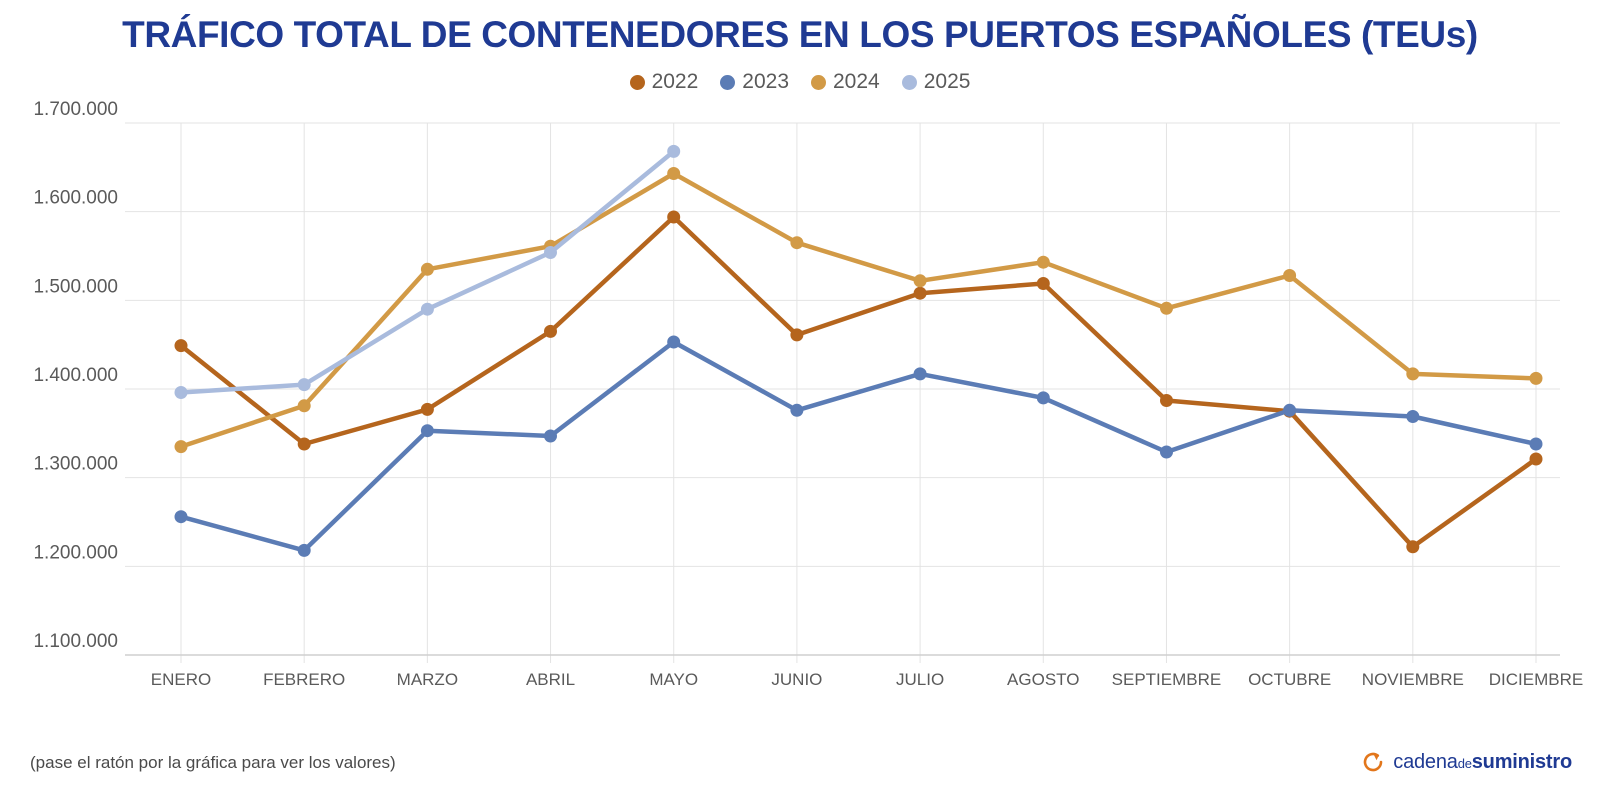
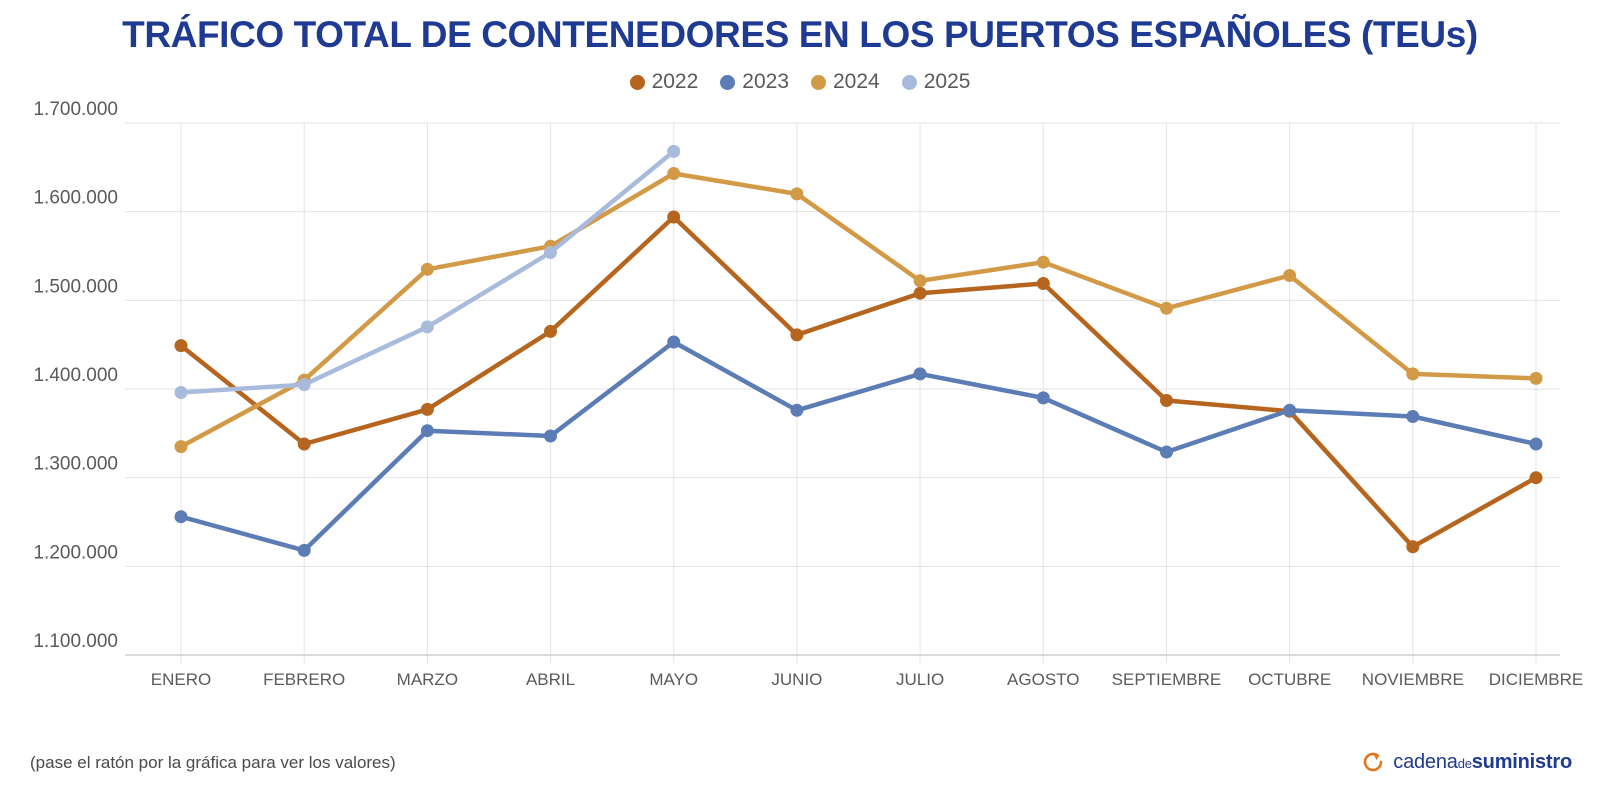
2024/FEBRERO: 1380000 -> 1410000
2025/MARZO: 1490000 -> 1470000
2024/JUNIO: 1560000 -> 1620000
2022/DICIEMBRE: 1320000 -> 1300000
